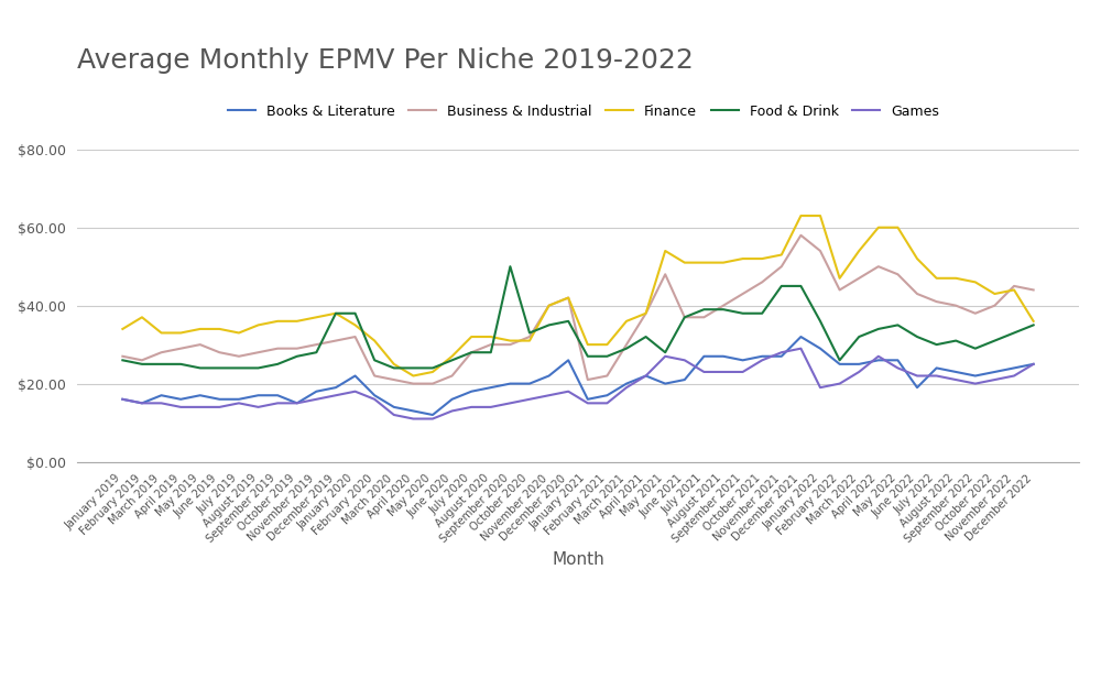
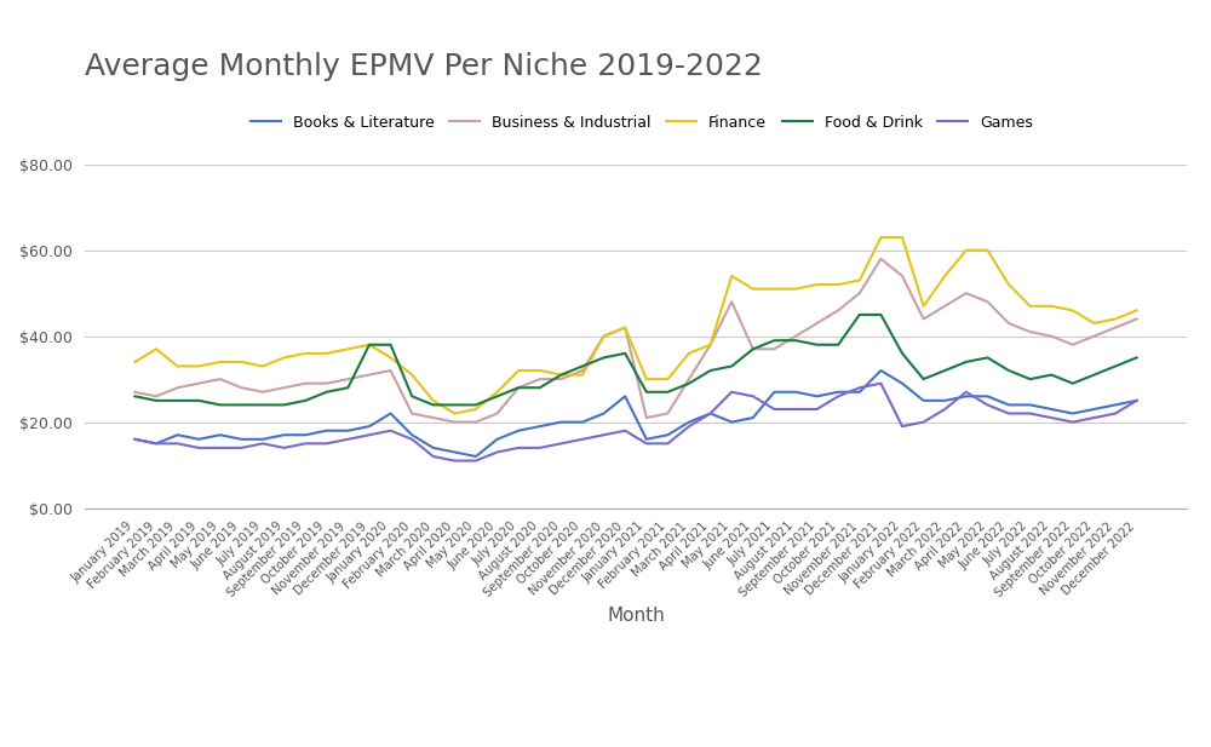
Books & Literature/October 2019: $15 -> $18
Food & Drink/September 2020: $50 -> $31
Food & Drink/May 2021: $28 -> $33
Food & Drink/February 2022: $26 -> $30
Books & Literature/June 2022: $19 -> $24
Business & Industrial/November 2022: $45 -> $42
Finance/December 2022: $36 -> $46
